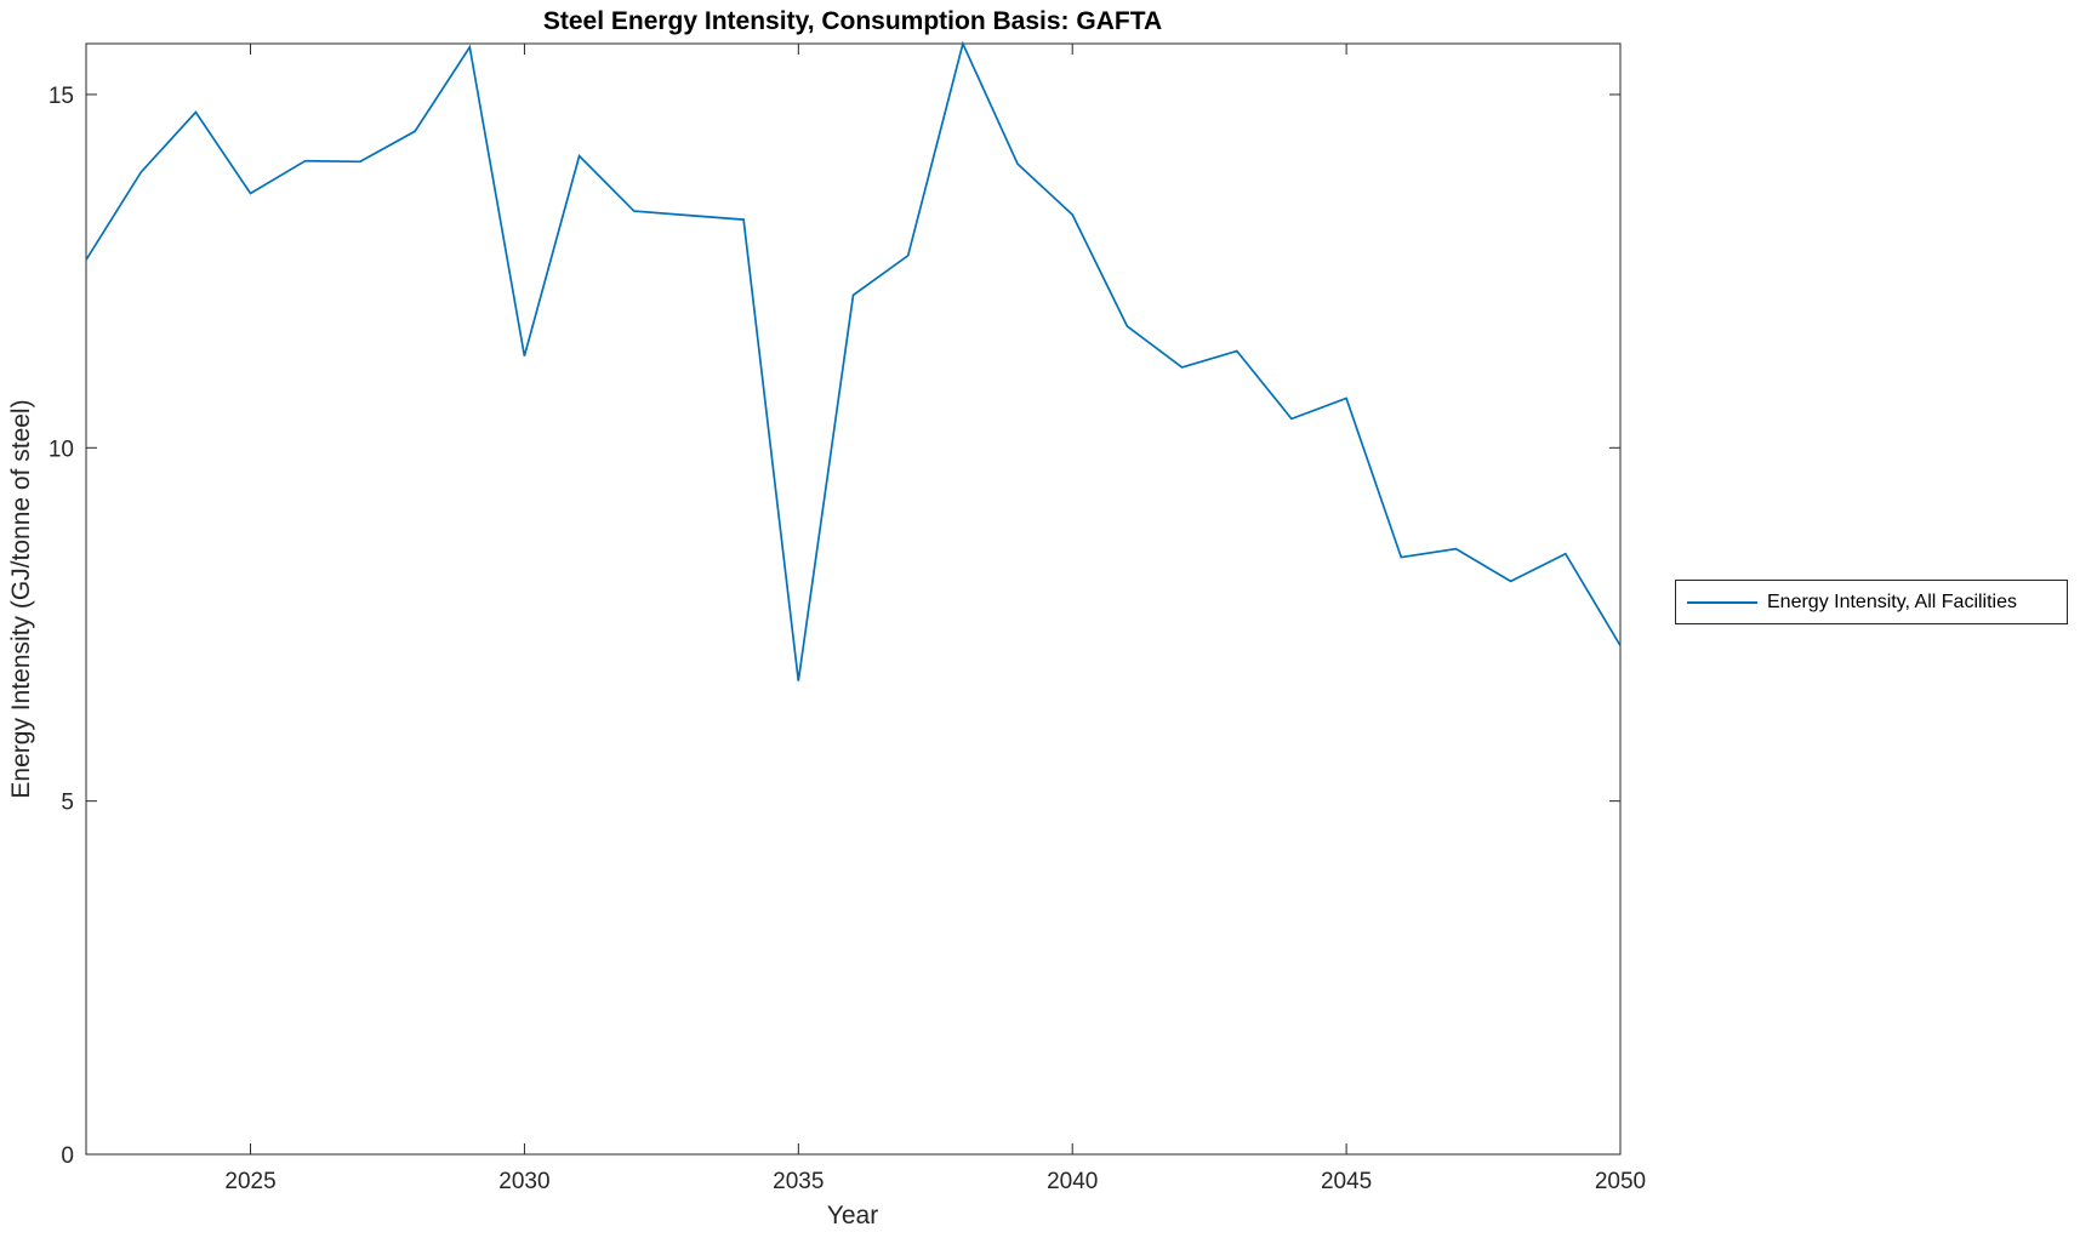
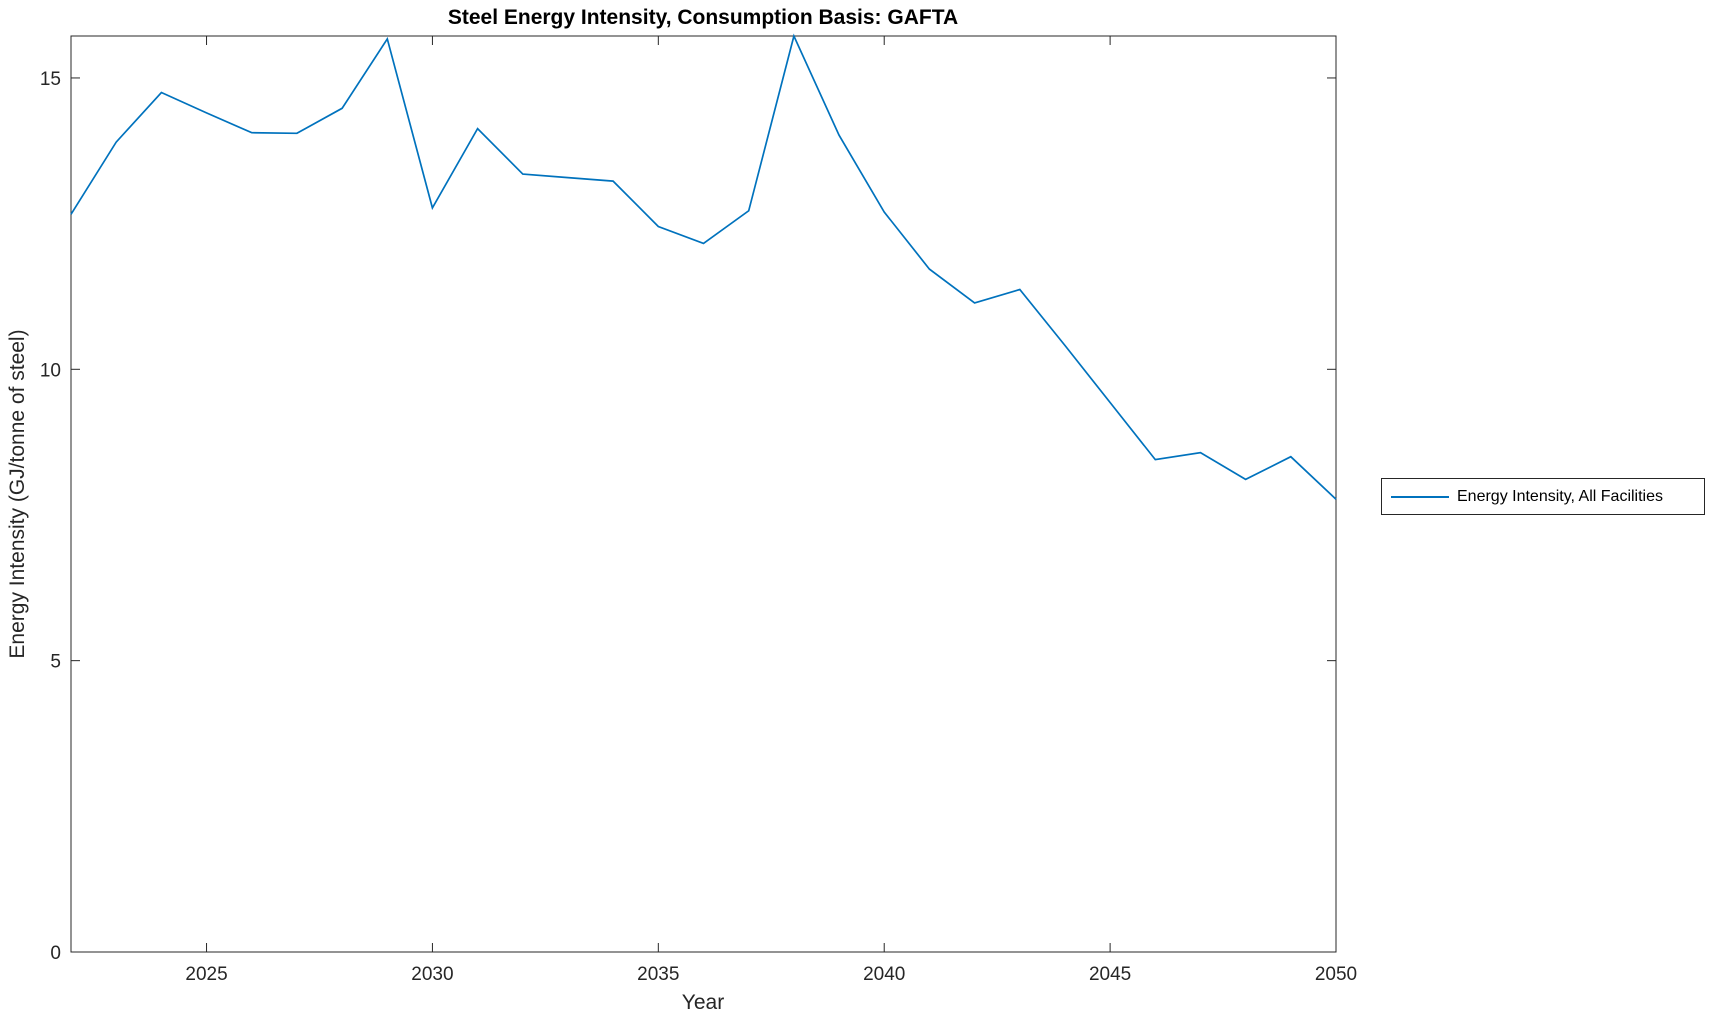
2025: 13.6 -> 14.4
2030: 11.3 -> 12.8
2035: 6.7 -> 12.4
2040: 13.3 -> 12.7
2045: 10.7 -> 9.4
2050: 7.2 -> 7.8
